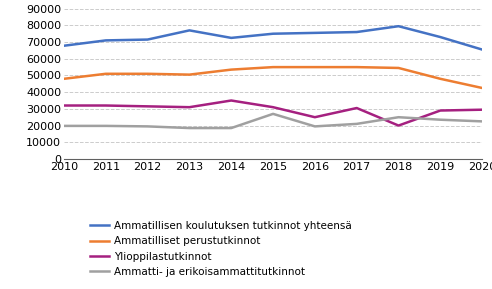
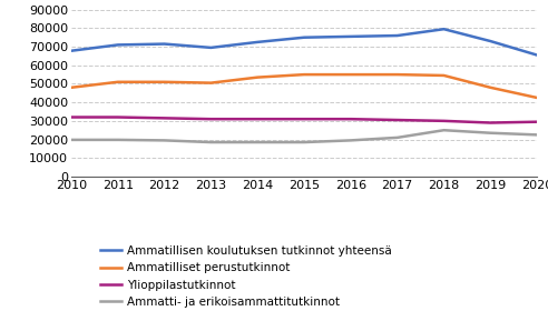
Ammatillisen koulutuksen tutkinnot yhteensä/2013: 77000 -> 70000
Ylioppilastutkinnot/2014: 35000 -> 31000
Ammatti- ja erikoisammattitutkinnot/2015: 27000 -> 18000
Ylioppilastutkinnot/2016: 25000 -> 31000
Ylioppilastutkinnot/2018: 20000 -> 30000
